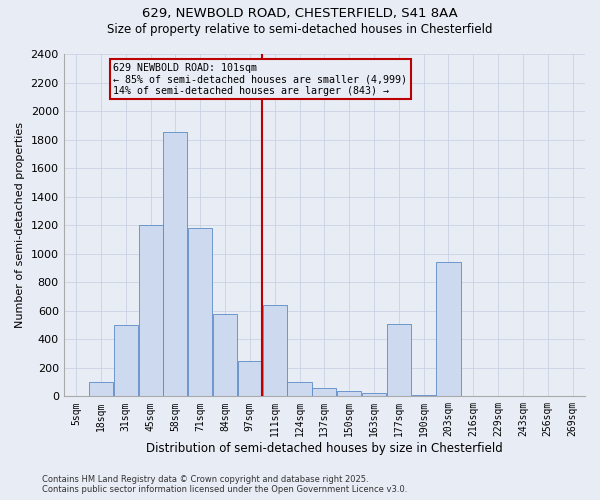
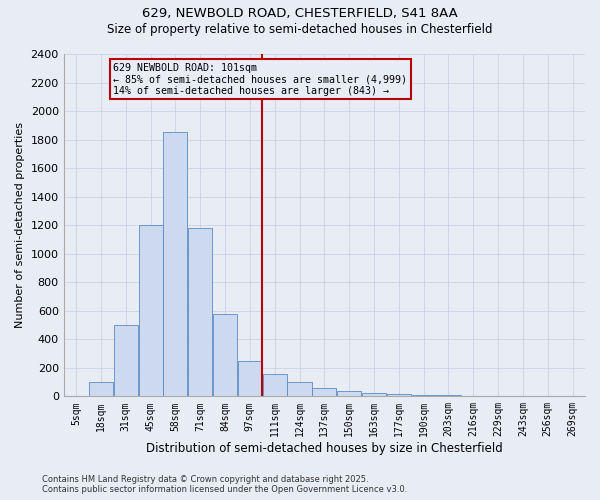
111sqm: 640 -> 160
177sqm: 510 -> 20
203sqm: 940 -> 10
